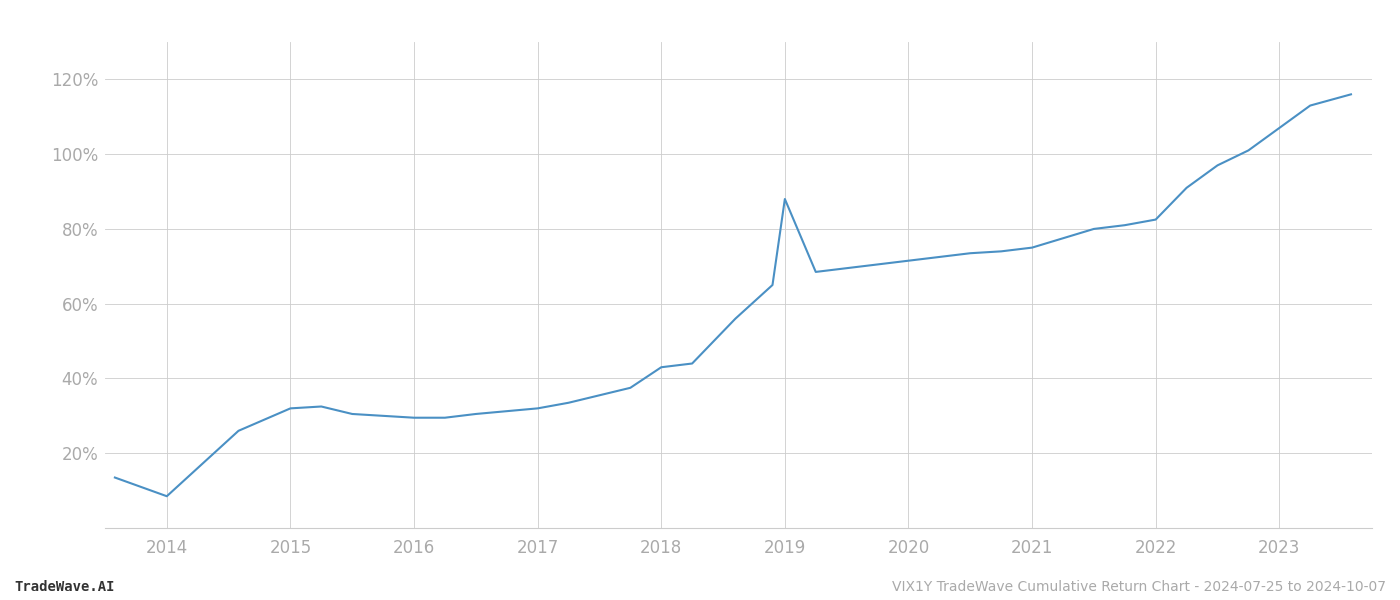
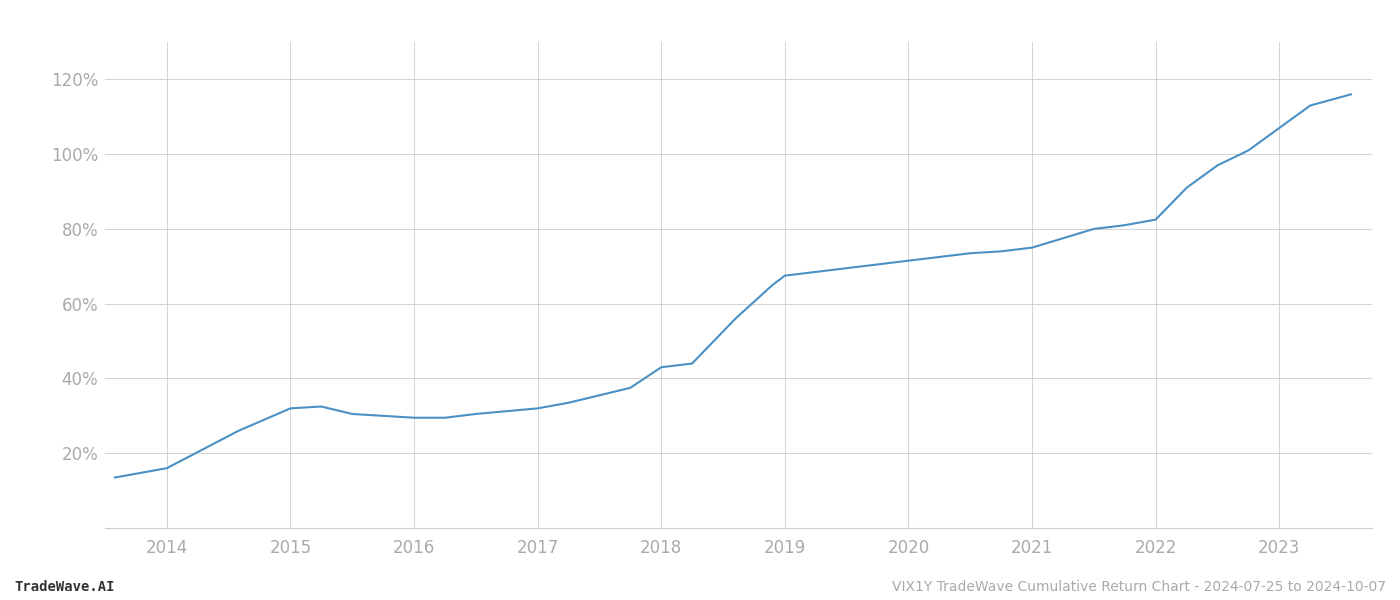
2014: 8.5% -> 16.0%
2019: 88.0% -> 67.5%
